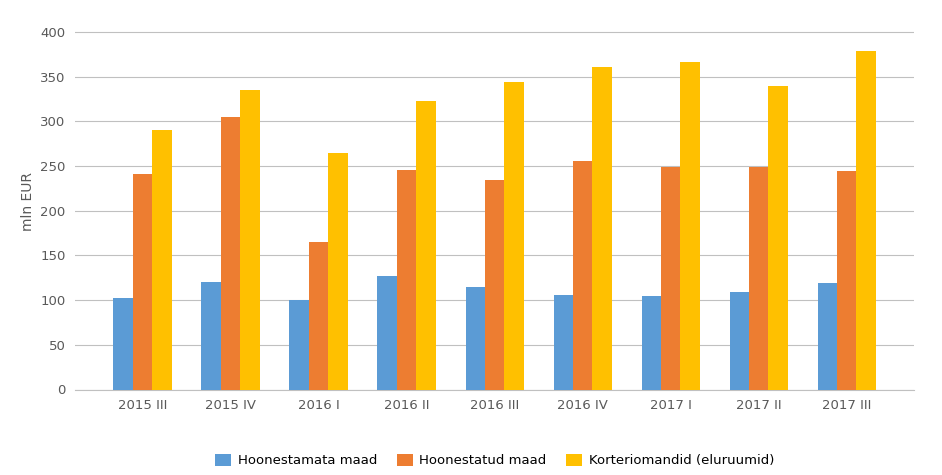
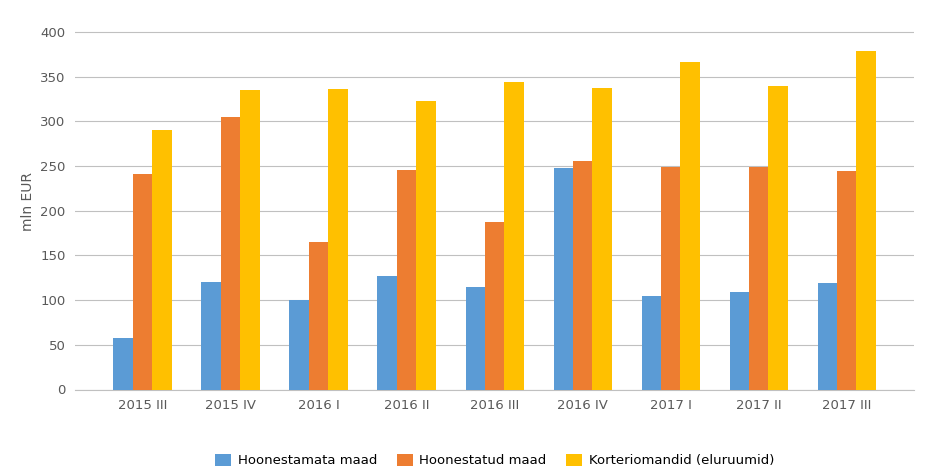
Hoonestamata maad/2015 III: 102 -> 58
Korteriomandid (eluruumid)/2016 I: 265 -> 336
Hoonestatud maad/2016 III: 234 -> 188
Hoonestamata maad/2016 IV: 106 -> 248
Korteriomandid (eluruumid)/2016 IV: 361 -> 338
